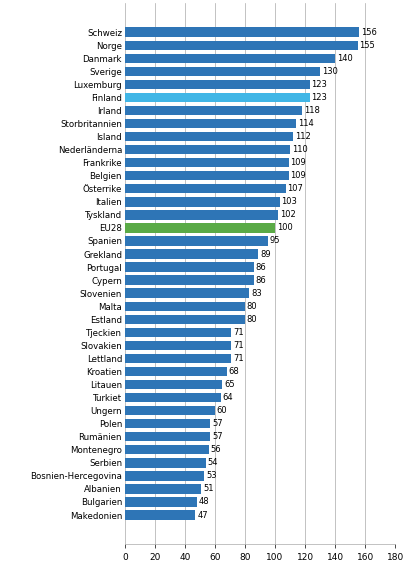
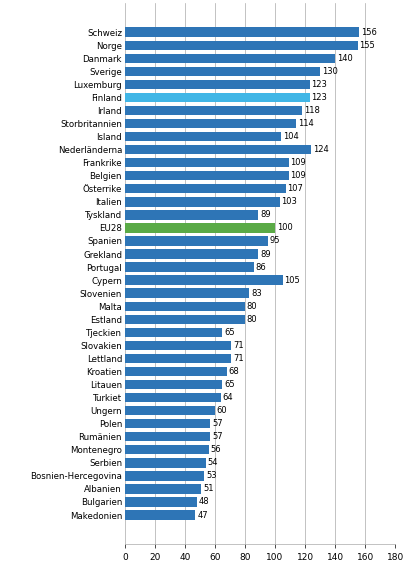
Island: 112 -> 104
Nederländerna: 110 -> 124
Tyskland: 102 -> 89
Cypern: 86 -> 105
Tjeckien: 71 -> 65
